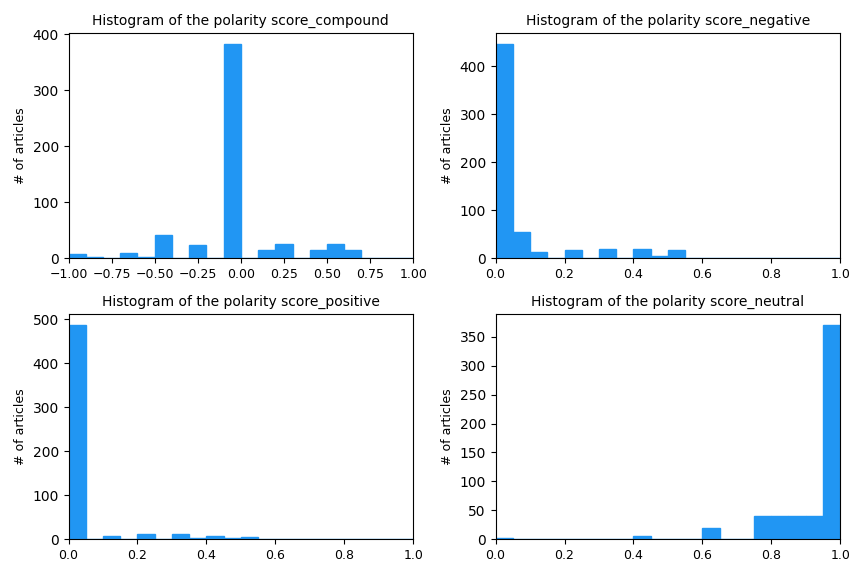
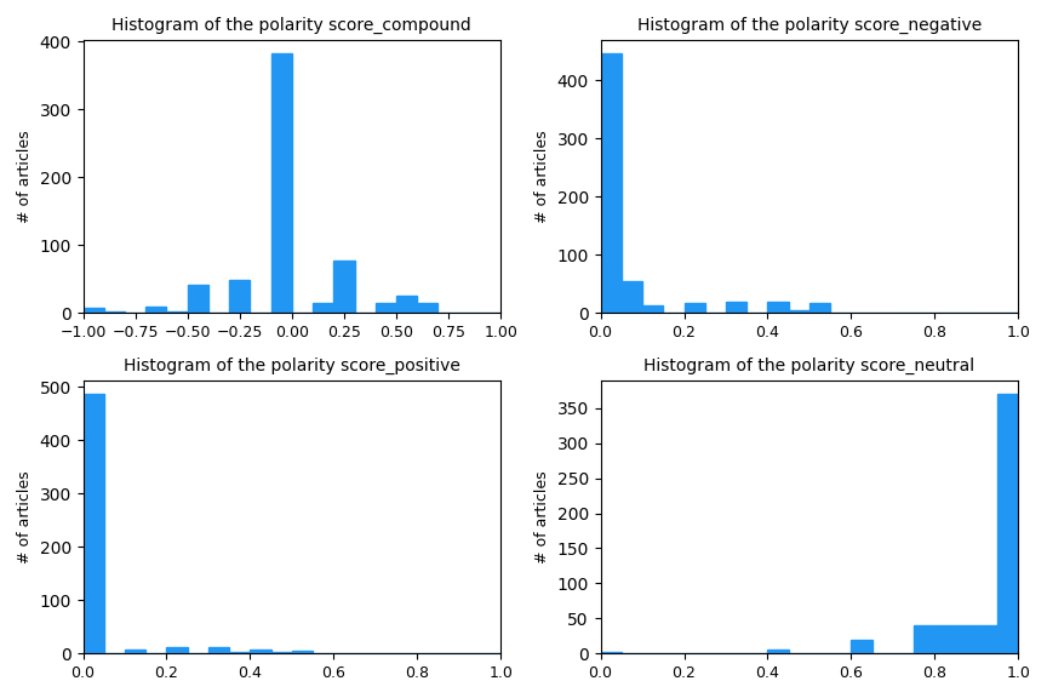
Histogram of the polarity score_compound/−0.25: 24 -> 48
Histogram of the polarity score_compound/0.25: 25 -> 78
